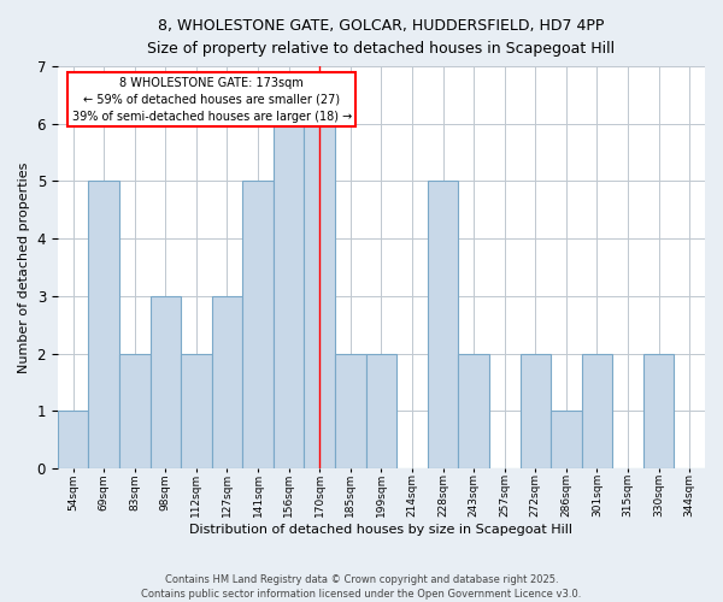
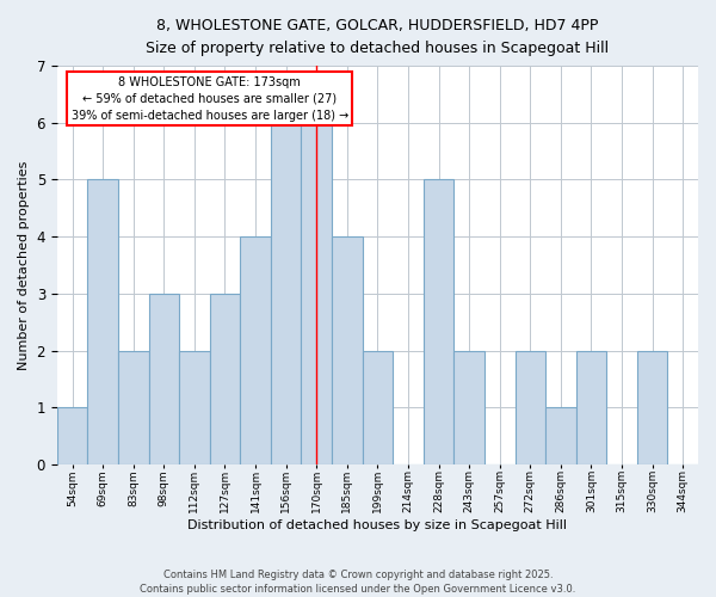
141sqm: 5 -> 4
185sqm: 2 -> 4
